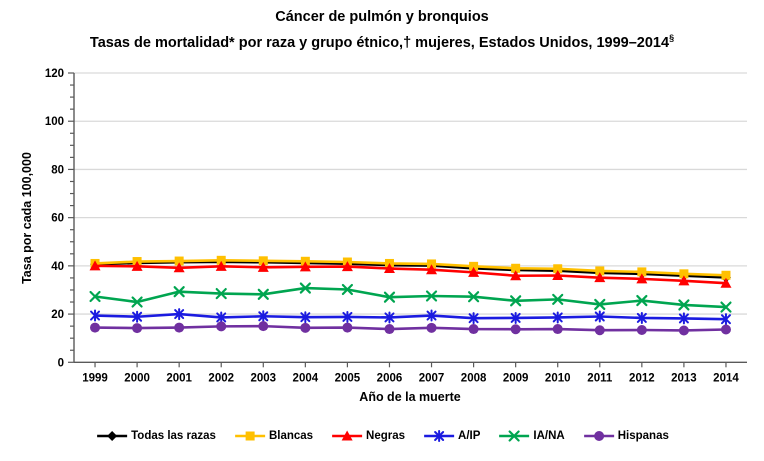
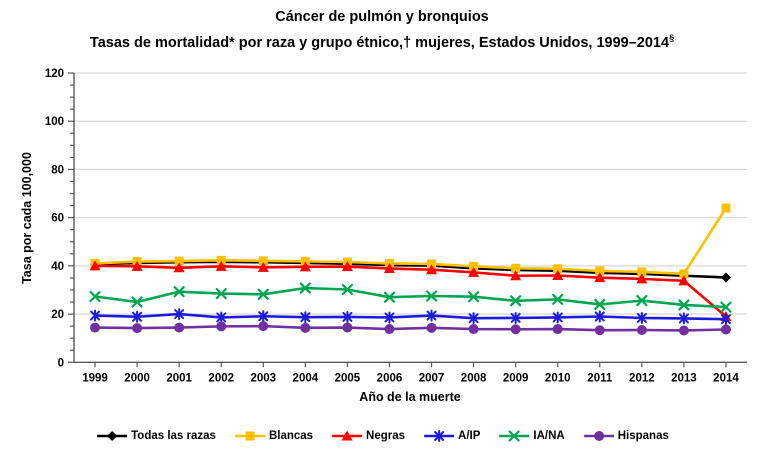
Blancas/2014: 36 -> 64
Negras/2014: 33 -> 19
